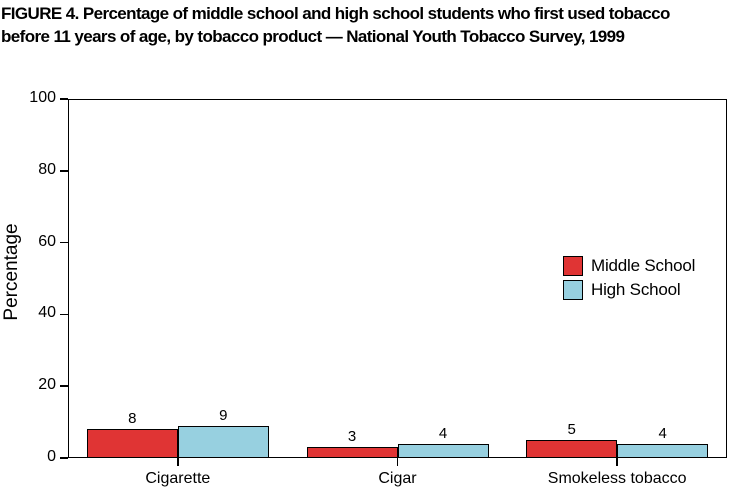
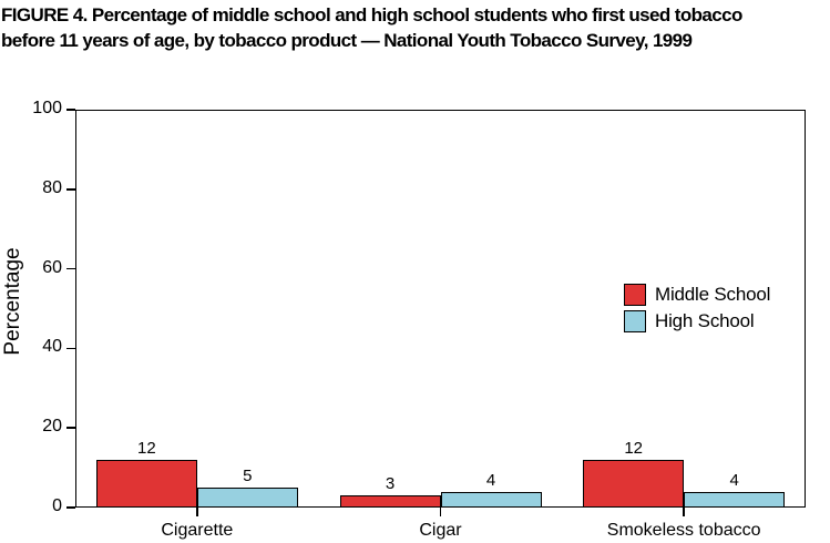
Middle School/Cigarette: 8 -> 12
High School/Cigarette: 9 -> 5
Middle School/Smokeless tobacco: 5 -> 12
